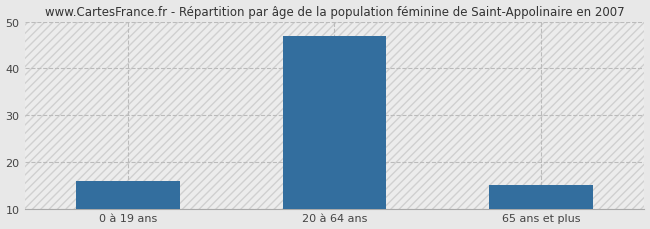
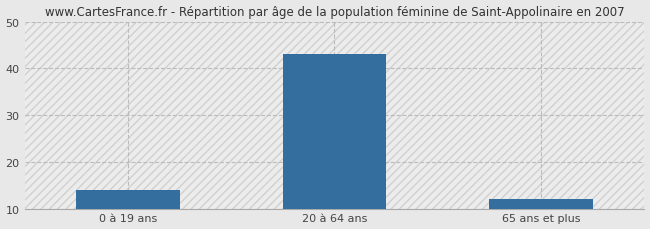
0 à 19 ans: 16 -> 14
20 à 64 ans: 47 -> 43
65 ans et plus: 15 -> 12
